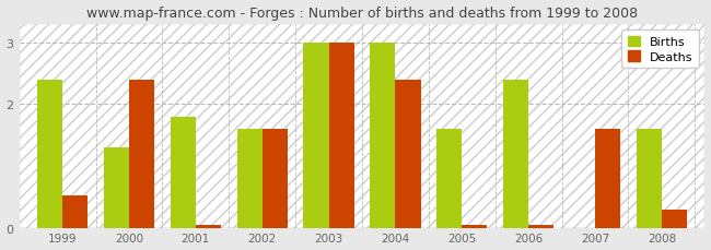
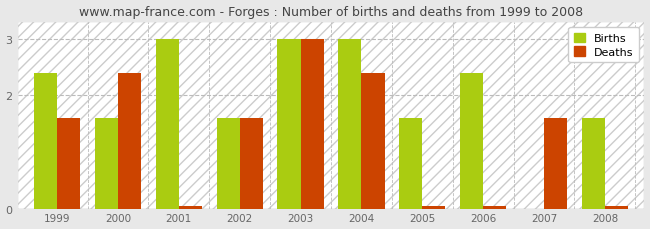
Deaths/1999: 0.52 -> 1.60
Births/2000: 1.3 -> 1.6
Births/2001: 1.8 -> 3.0
Deaths/2008: 0.30 -> 0.05
